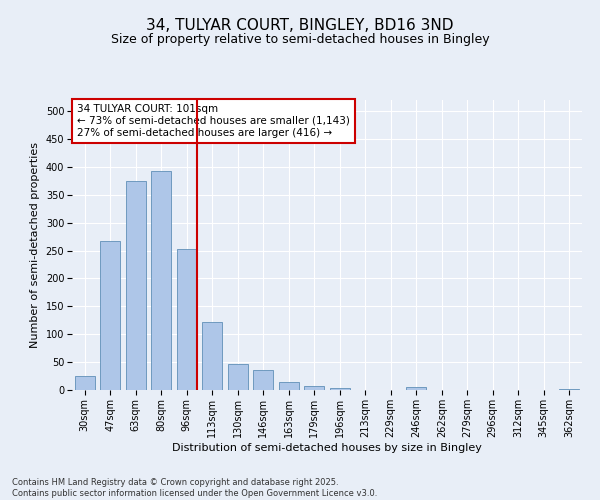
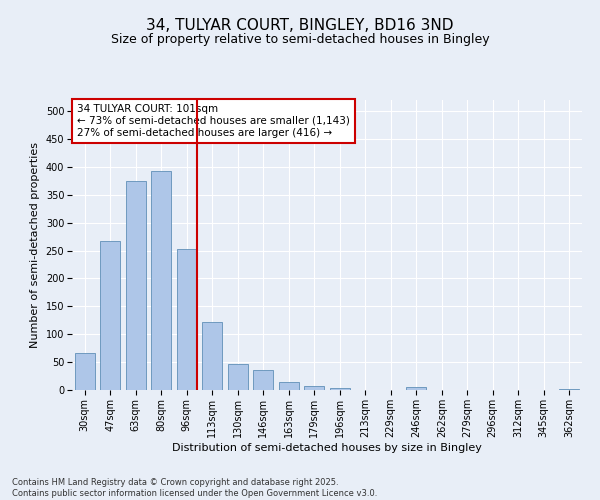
30sqm: 25 -> 66
